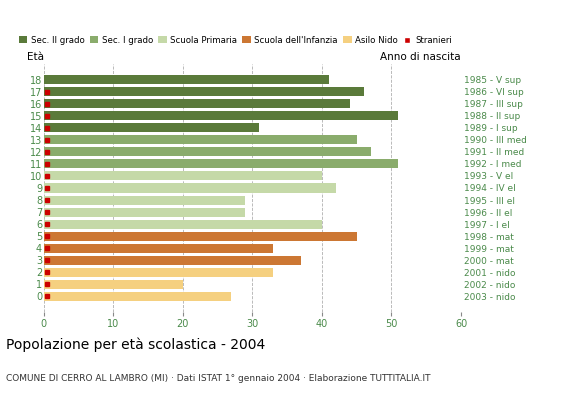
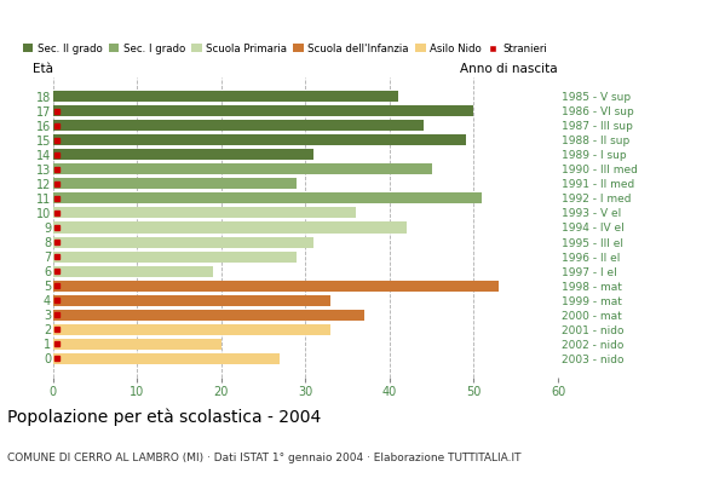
17: 46 -> 50
15: 51 -> 49
12: 47 -> 29
10: 40 -> 36
8: 29 -> 31
6: 40 -> 19
5: 45 -> 53
